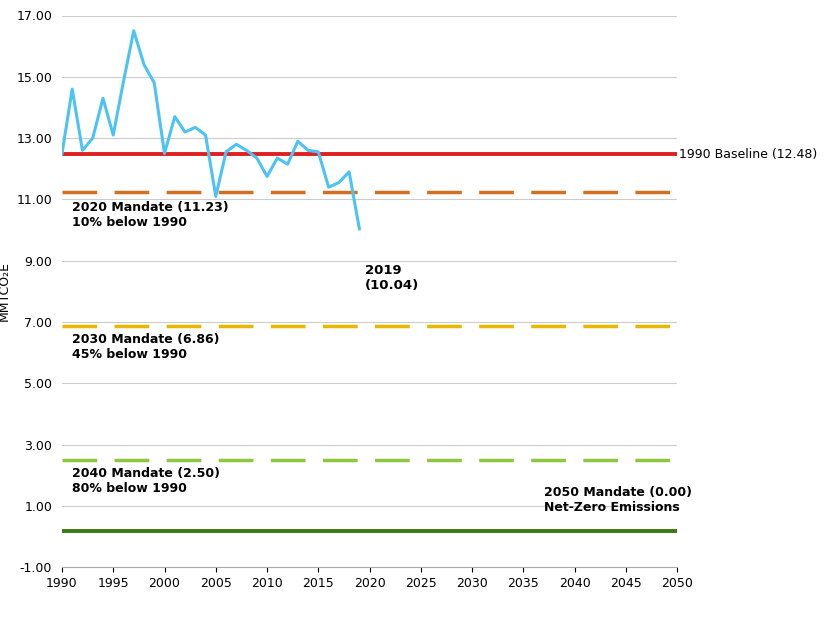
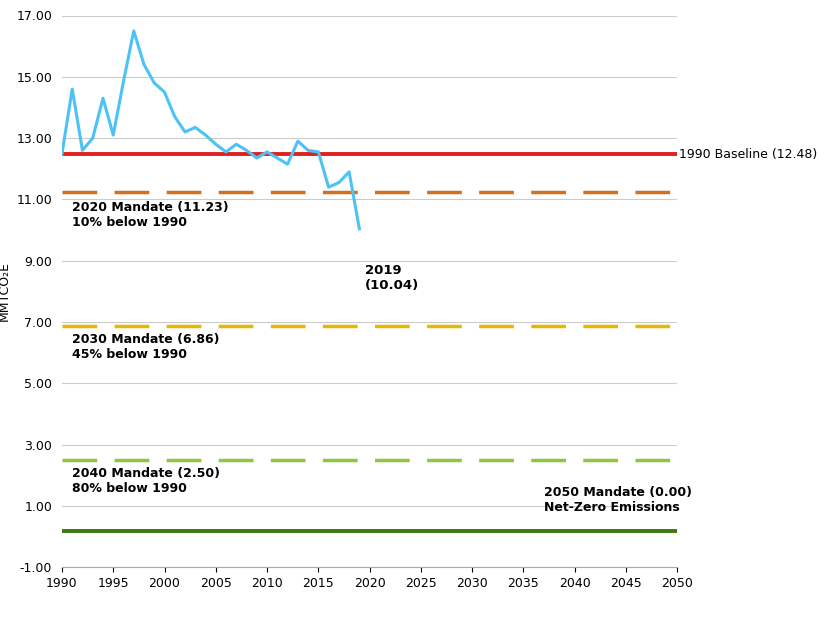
2000: 12.50 -> 14.50
2005: 11.10 -> 12.80
2010: 11.75 -> 12.55
